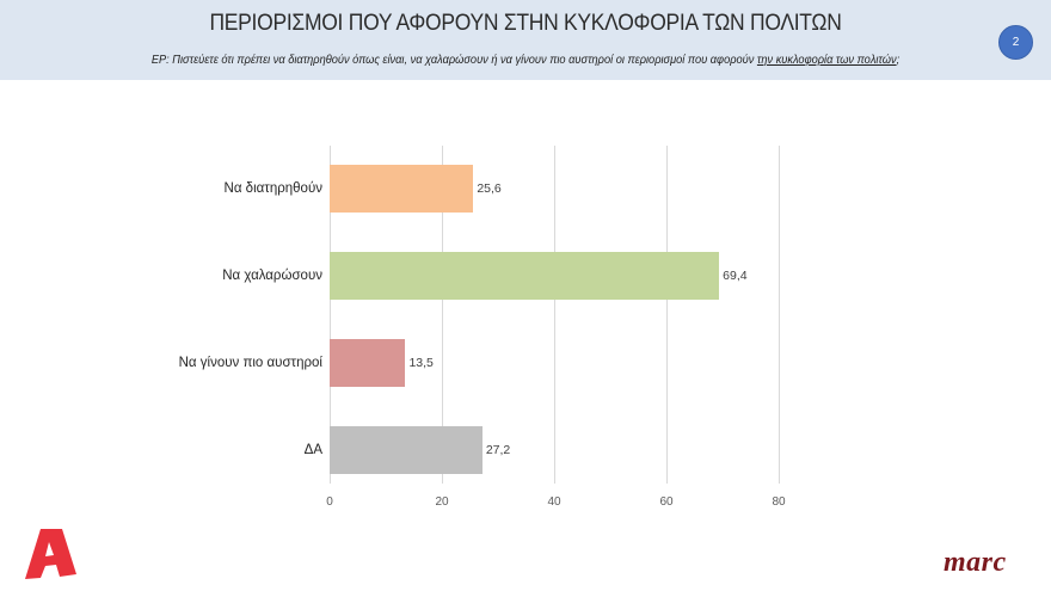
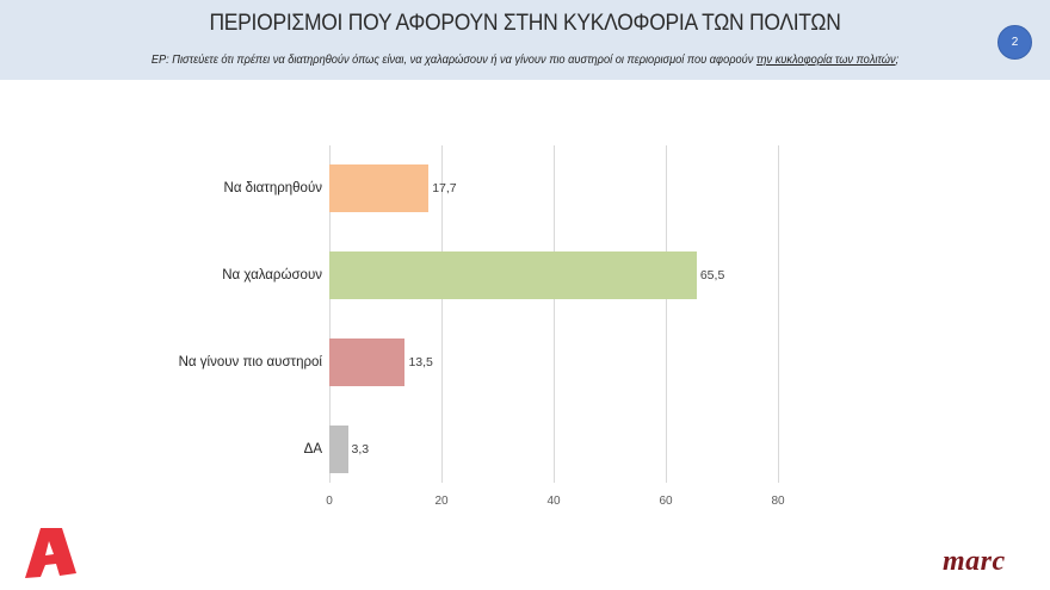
Να διατηρηθούν: 25,6 -> 17,7
Να χαλαρώσουν: 69,4 -> 65,5
ΔΑ: 27,2 -> 3,3
